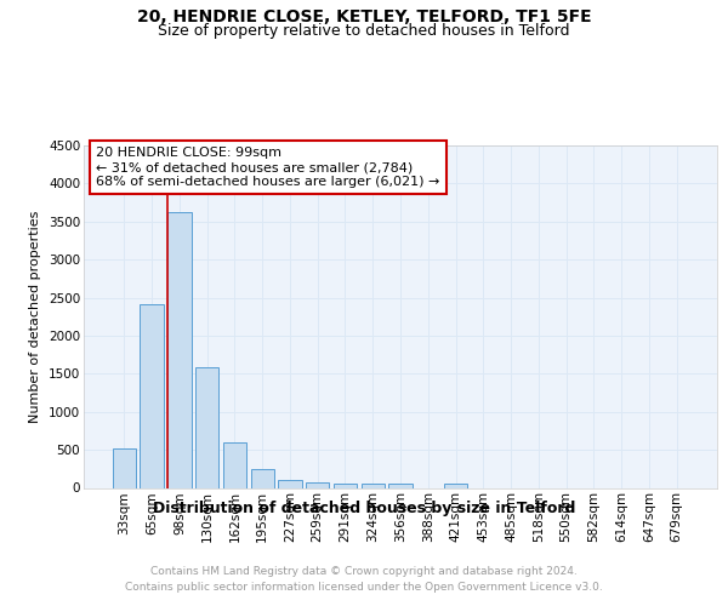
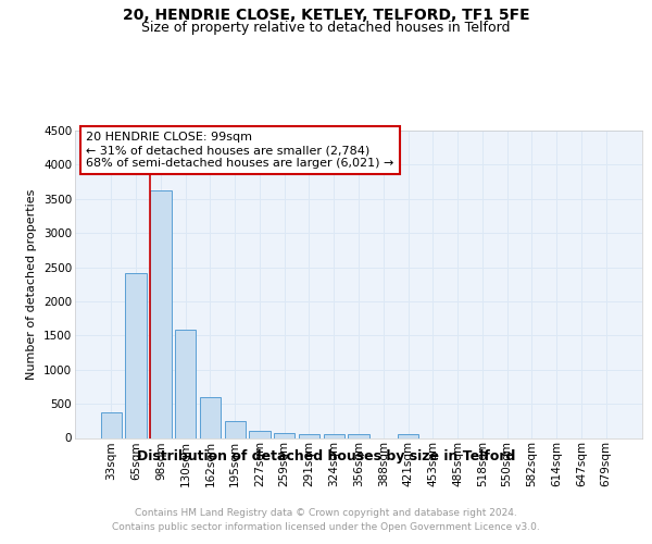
33sqm: 520 -> 380
